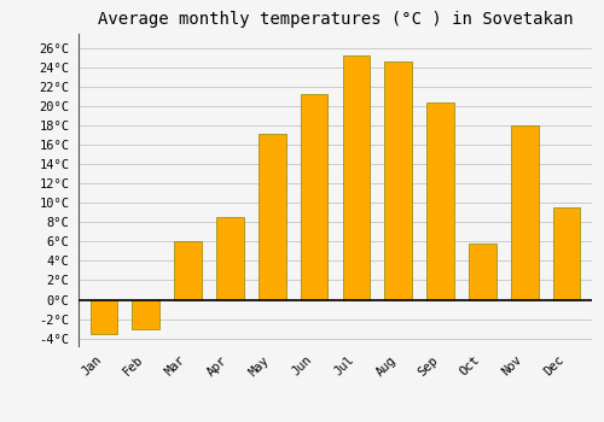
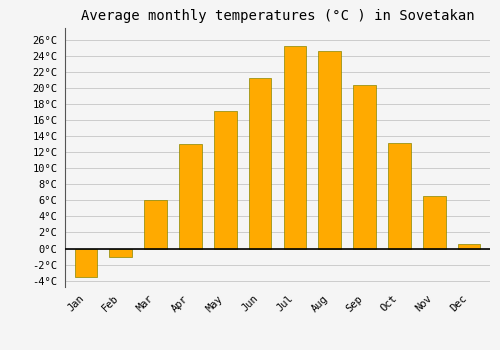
Feb: -3.0°C -> -1.0°C
Apr: 8.6°C -> 13.0°C
Oct: 5.8°C -> 13.1°C
Nov: 18.0°C -> 6.5°C
Dec: 9.6°C -> 0.6°C
